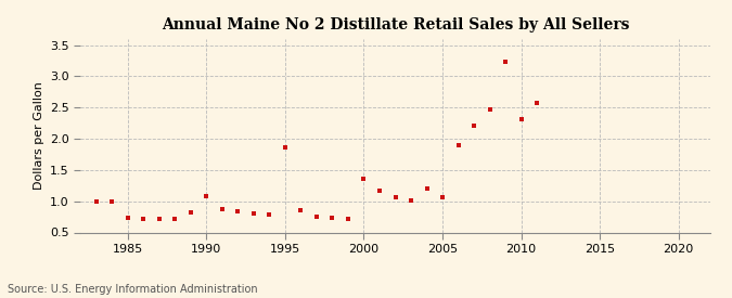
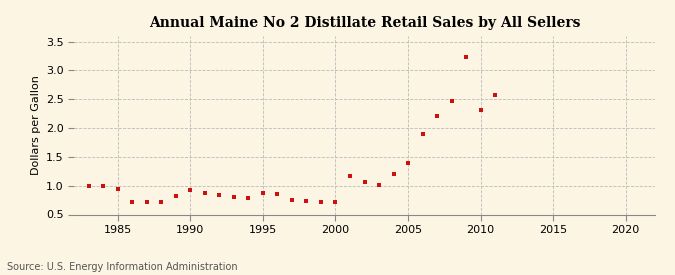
1985: 0.74 -> 0.95
1990: 1.08 -> 0.93
1995: 1.86 -> 0.88
2000: 1.36 -> 0.72
2005: 1.06 -> 1.39
